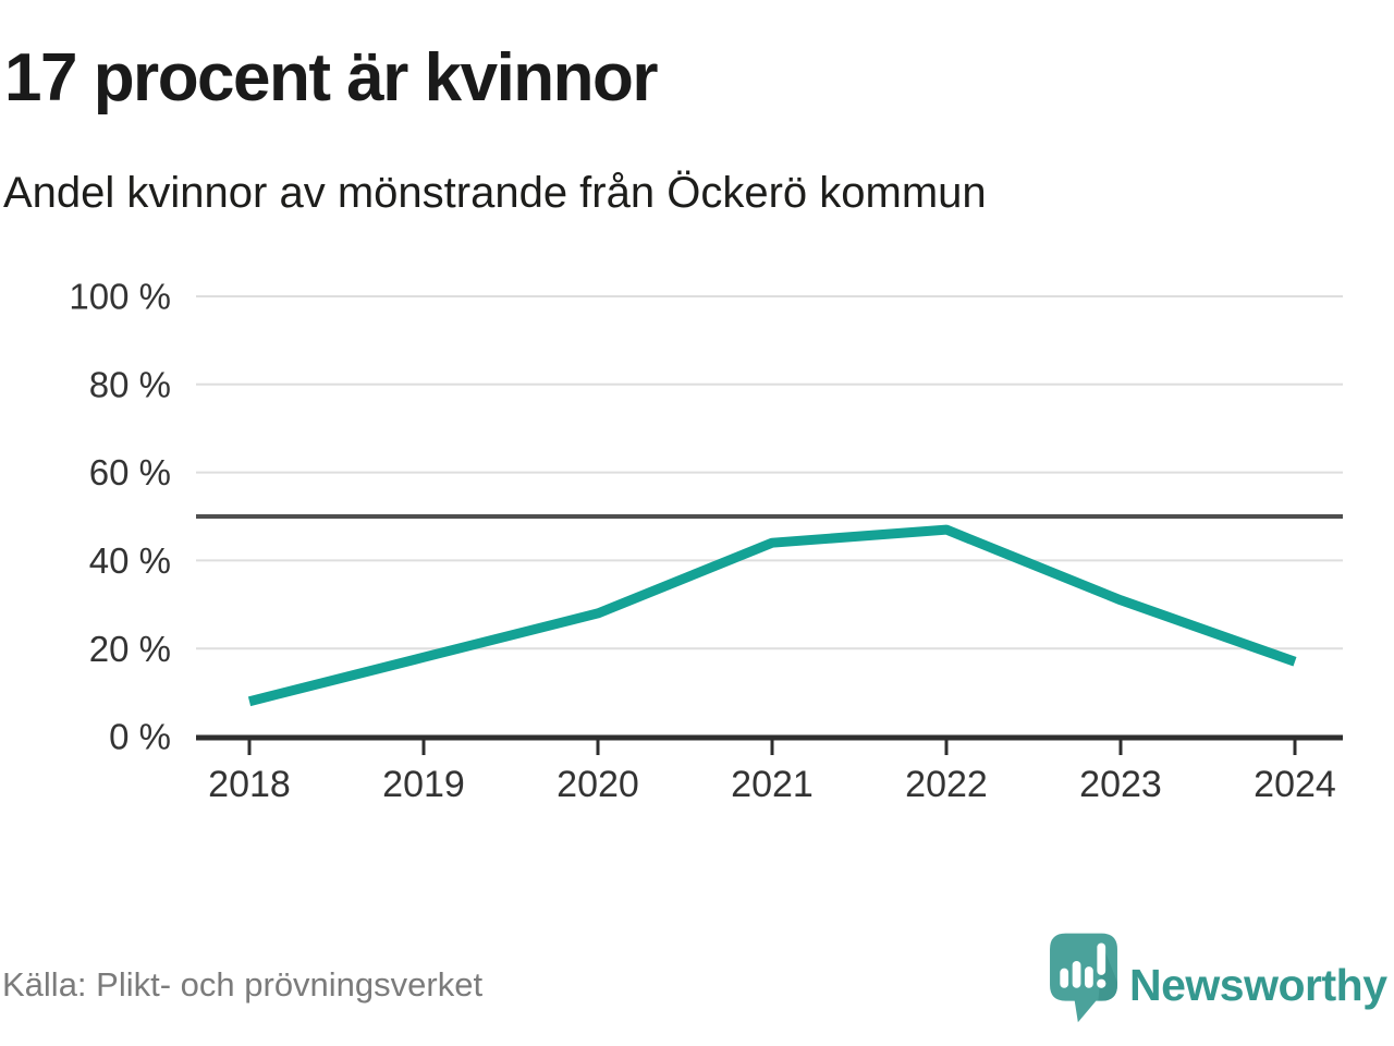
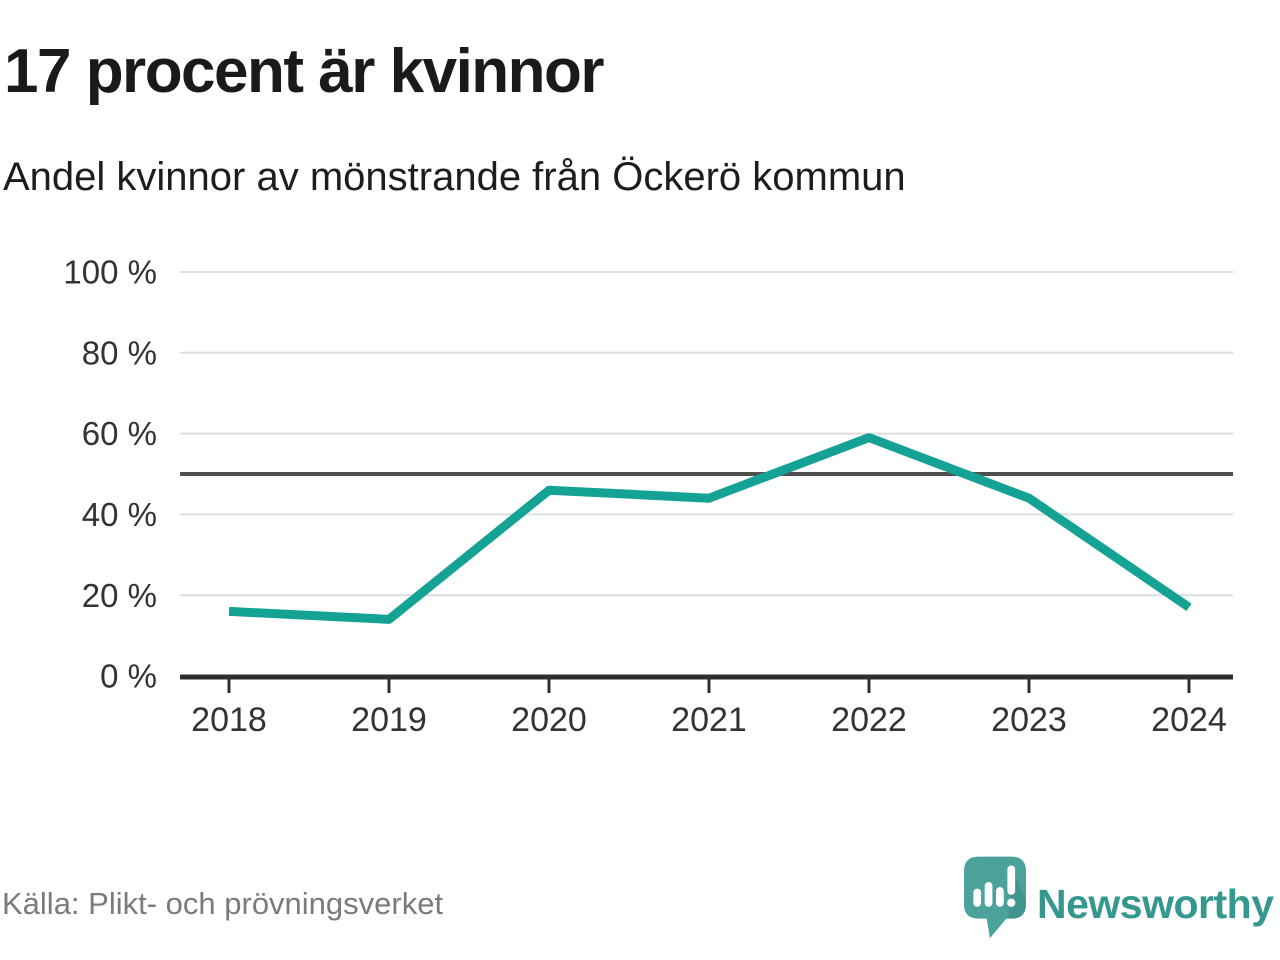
2018: 8% -> 16%
2019: 18% -> 14%
2020: 28% -> 46%
2022: 47% -> 59%
2023: 31% -> 44%
